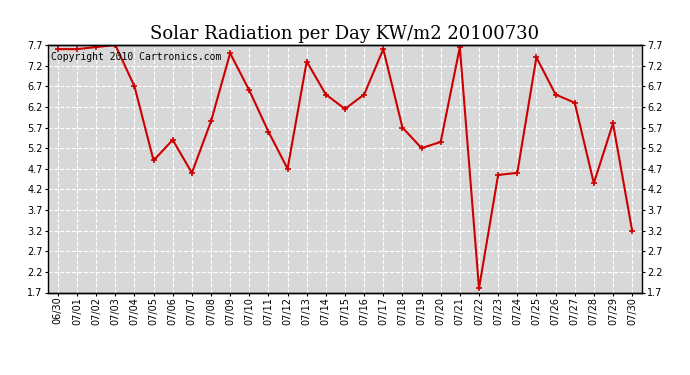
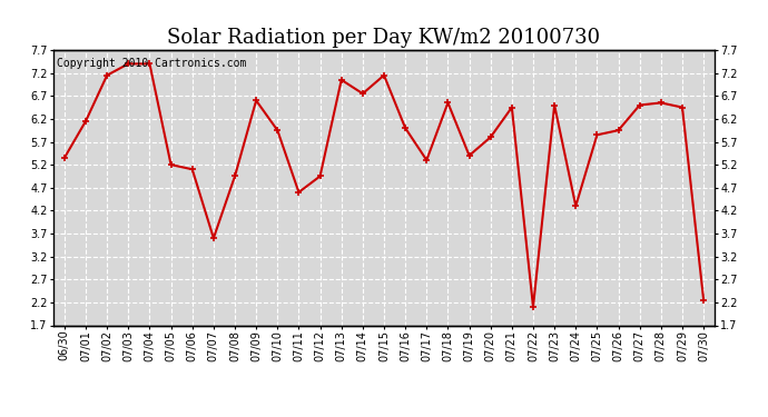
06/30: 7.60 -> 5.35
07/01: 7.60 -> 6.15
07/02: 7.65 -> 7.15
07/03: 7.70 -> 7.40
07/04: 6.70 -> 7.40
07/05: 4.90 -> 5.20
07/06: 5.40 -> 5.10
07/07: 4.60 -> 3.60
07/08: 5.85 -> 4.95
07/09: 7.50 -> 6.60
07/10: 6.60 -> 5.95
07/11: 5.60 -> 4.60
07/12: 4.70 -> 4.95
07/13: 7.30 -> 7.05
07/14: 6.50 -> 6.75
07/15: 6.15 -> 7.15
07/16: 6.50 -> 6.00
07/17: 7.60 -> 5.30
07/18: 5.70 -> 6.55
07/19: 5.20 -> 5.40
07/20: 5.35 -> 5.80
07/21: 7.65 -> 6.45
07/22: 1.80 -> 2.10
07/23: 4.55 -> 6.50
07/24: 4.60 -> 4.30
07/25: 7.40 -> 5.85
07/26: 6.50 -> 5.95
07/27: 6.30 -> 6.50
07/28: 4.35 -> 6.55
07/29: 5.80 -> 6.45
07/30: 3.20 -> 2.25
